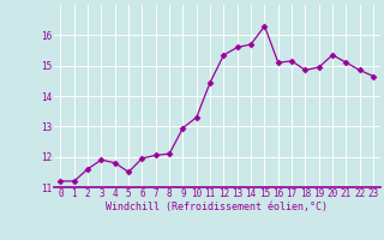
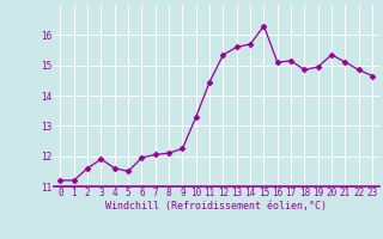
4: 11.80 -> 11.60
9: 12.95 -> 12.25
